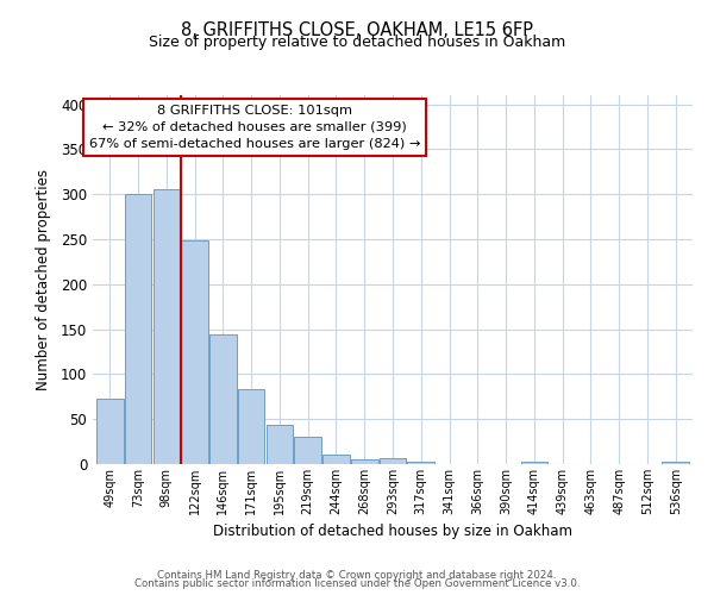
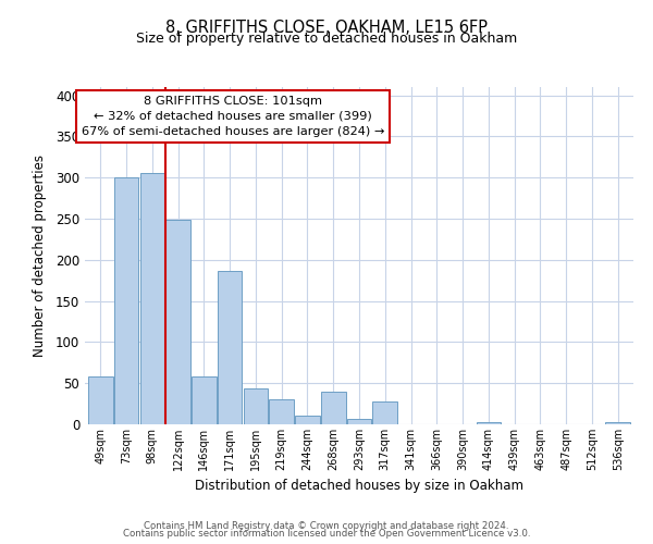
49sqm: 73 -> 58
146sqm: 144 -> 58
171sqm: 83 -> 186
268sqm: 5 -> 40
317sqm: 3 -> 28
